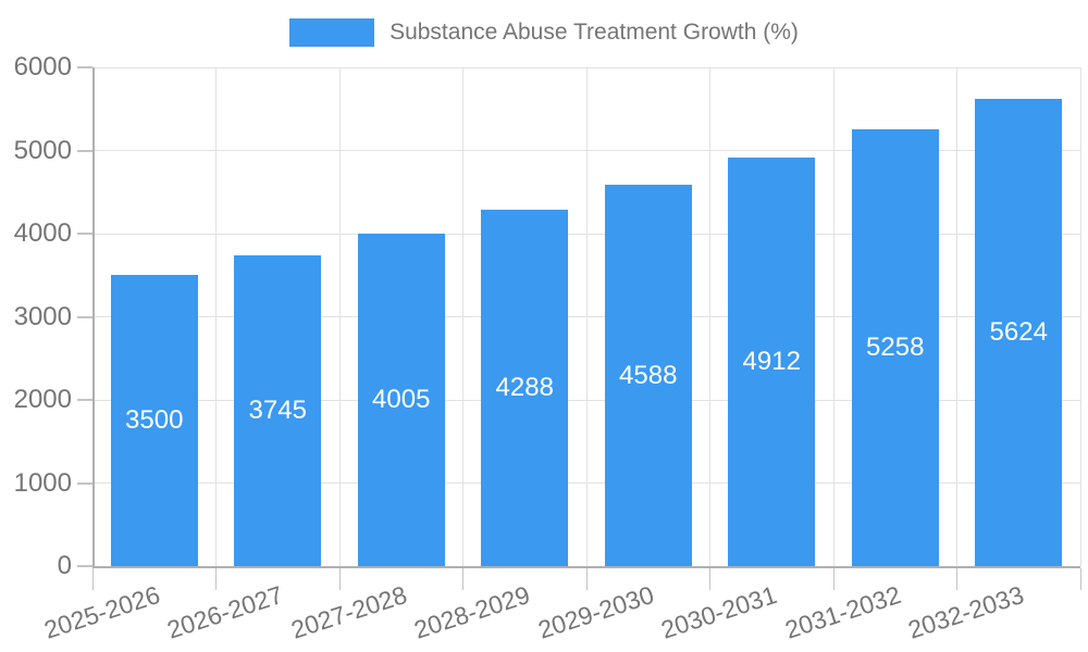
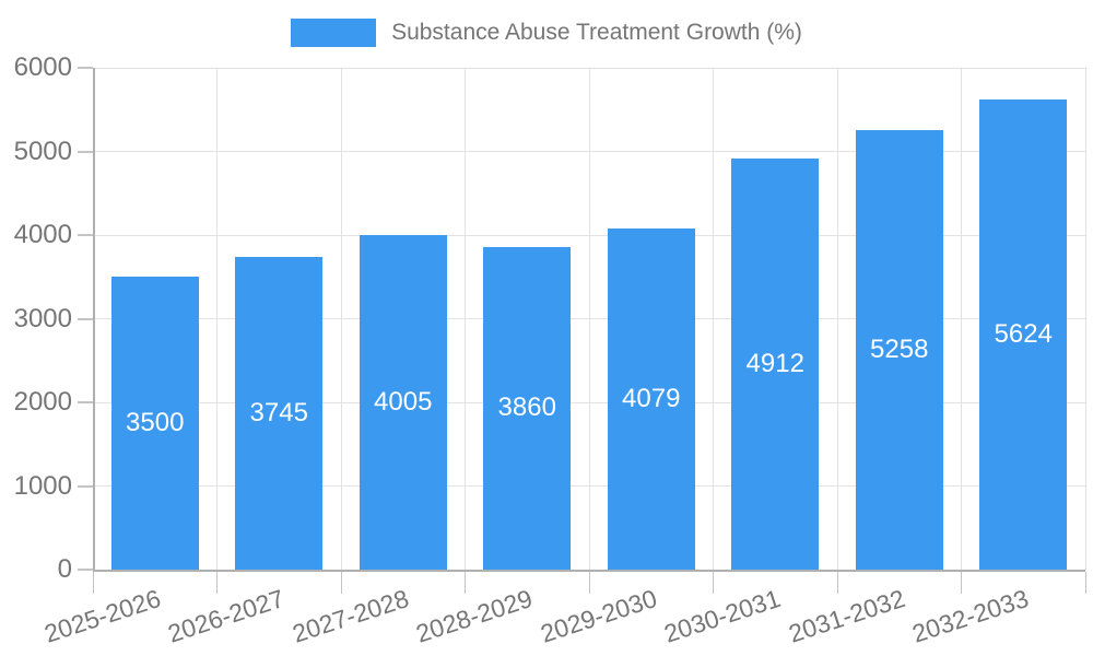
2028-2029: 4288 -> 3860
2029-2030: 4588 -> 4079
